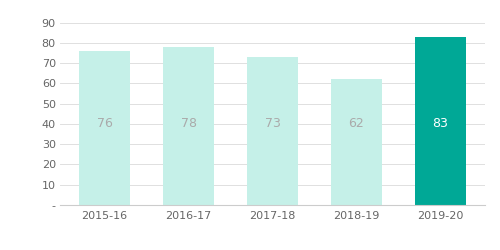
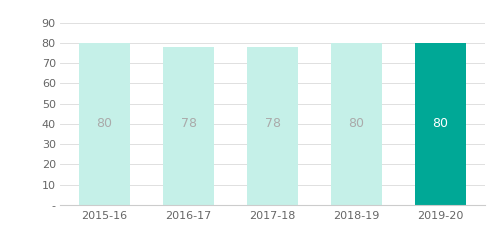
2015-16: 76 -> 80
2017-18: 73 -> 78
2018-19: 62 -> 80
2019-20: 83 -> 80
